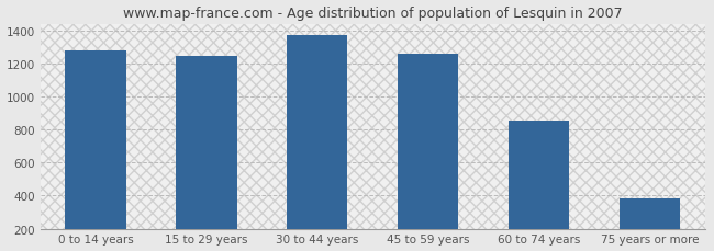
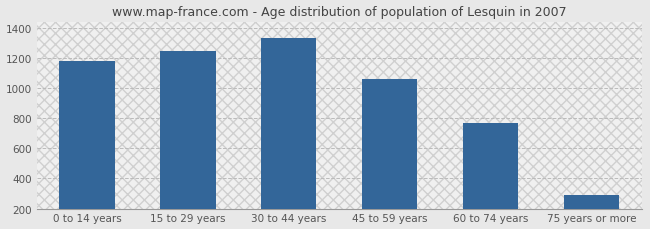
0 to 14 years: 1280 -> 1180
30 to 44 years: 1370 -> 1330
45 to 59 years: 1260 -> 1060
60 to 74 years: 860 -> 770
75 years or more: 380 -> 290
